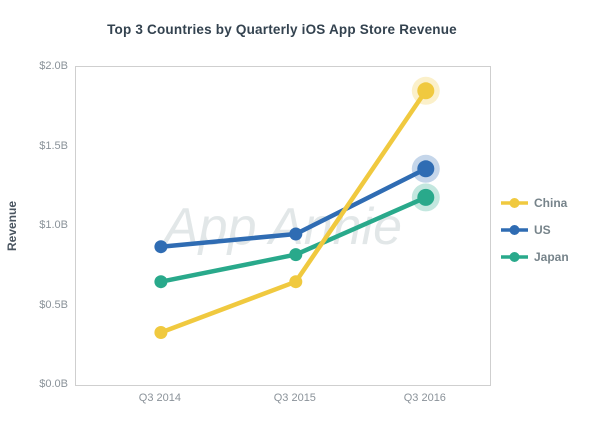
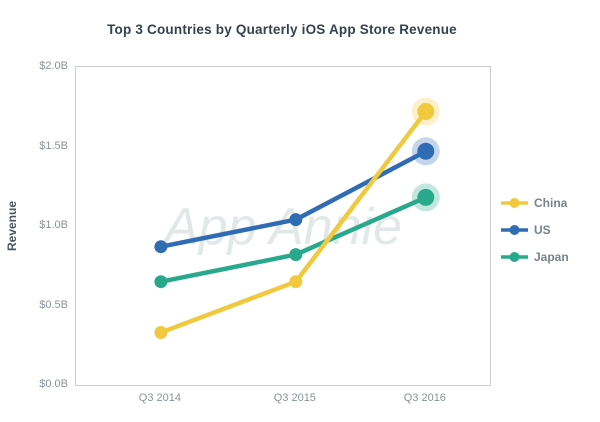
US/Q3 2015: $0.95B -> $1.04B
China/Q3 2016: $1.85B -> $1.72B
US/Q3 2016: $1.36B -> $1.47B
